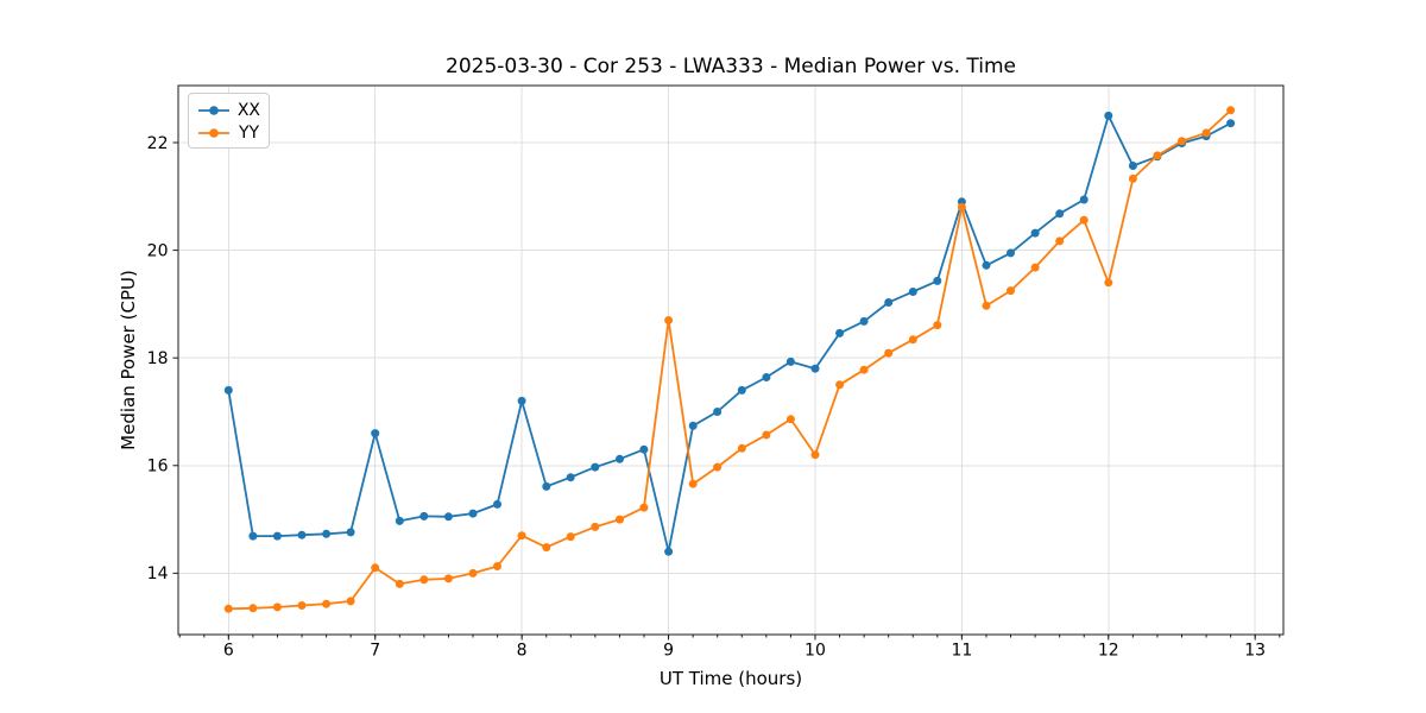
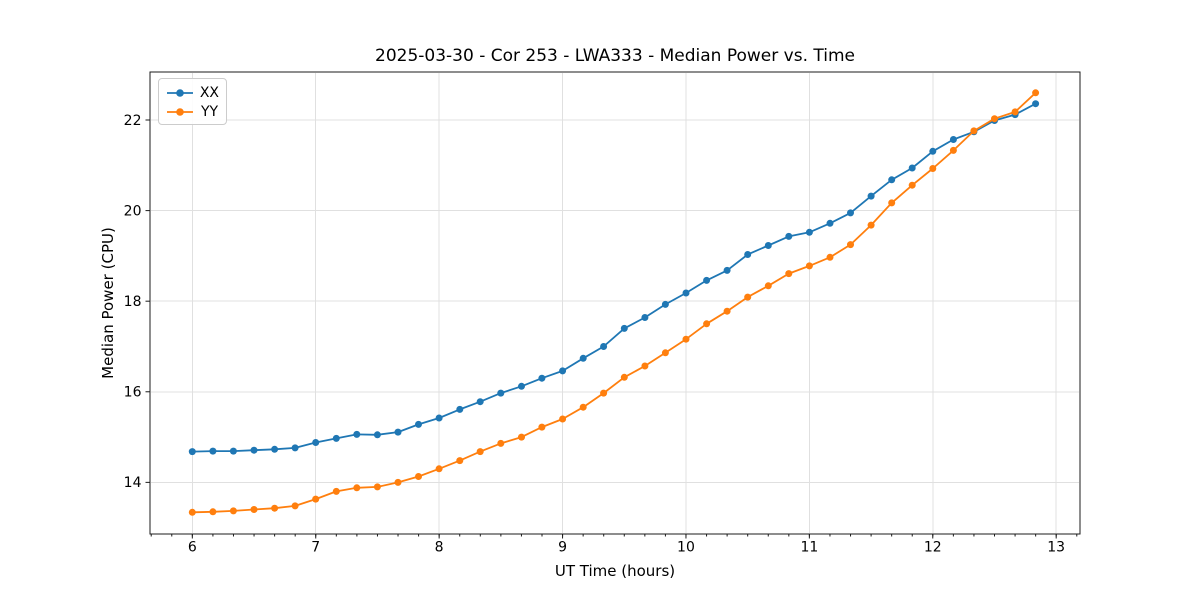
XX/6: 17.4 -> 14.7
XX/7: 16.6 -> 14.9
YY/7: 14.1 -> 13.6
XX/8: 17.2 -> 15.4
YY/8: 14.7 -> 14.3
XX/9: 14.4 -> 16.5
YY/9: 18.7 -> 15.4
XX/10: 17.8 -> 18.2
YY/10: 16.2 -> 17.2
XX/11: 20.9 -> 19.5
YY/11: 20.8 -> 18.8
XX/12: 22.5 -> 21.3
YY/12: 19.4 -> 20.9
